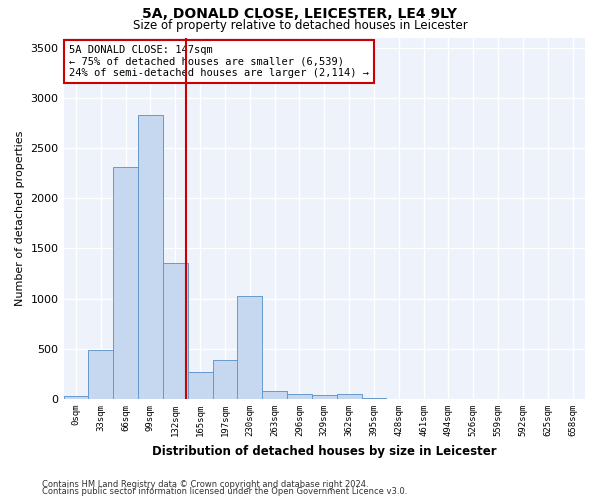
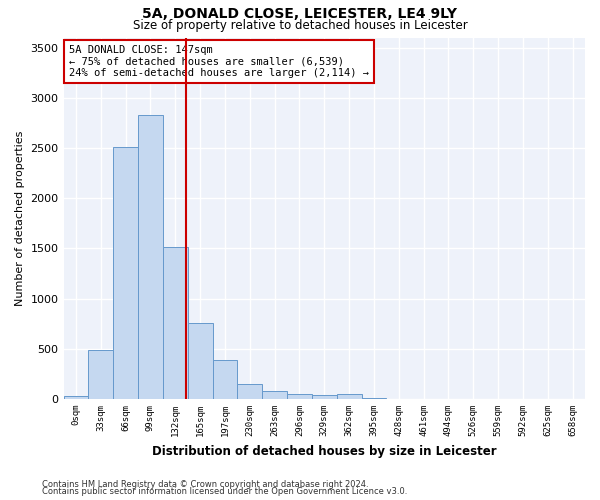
66sqm: 2310 -> 2510
132sqm: 1350 -> 1510
165sqm: 270 -> 760
230sqm: 1030 -> 150
